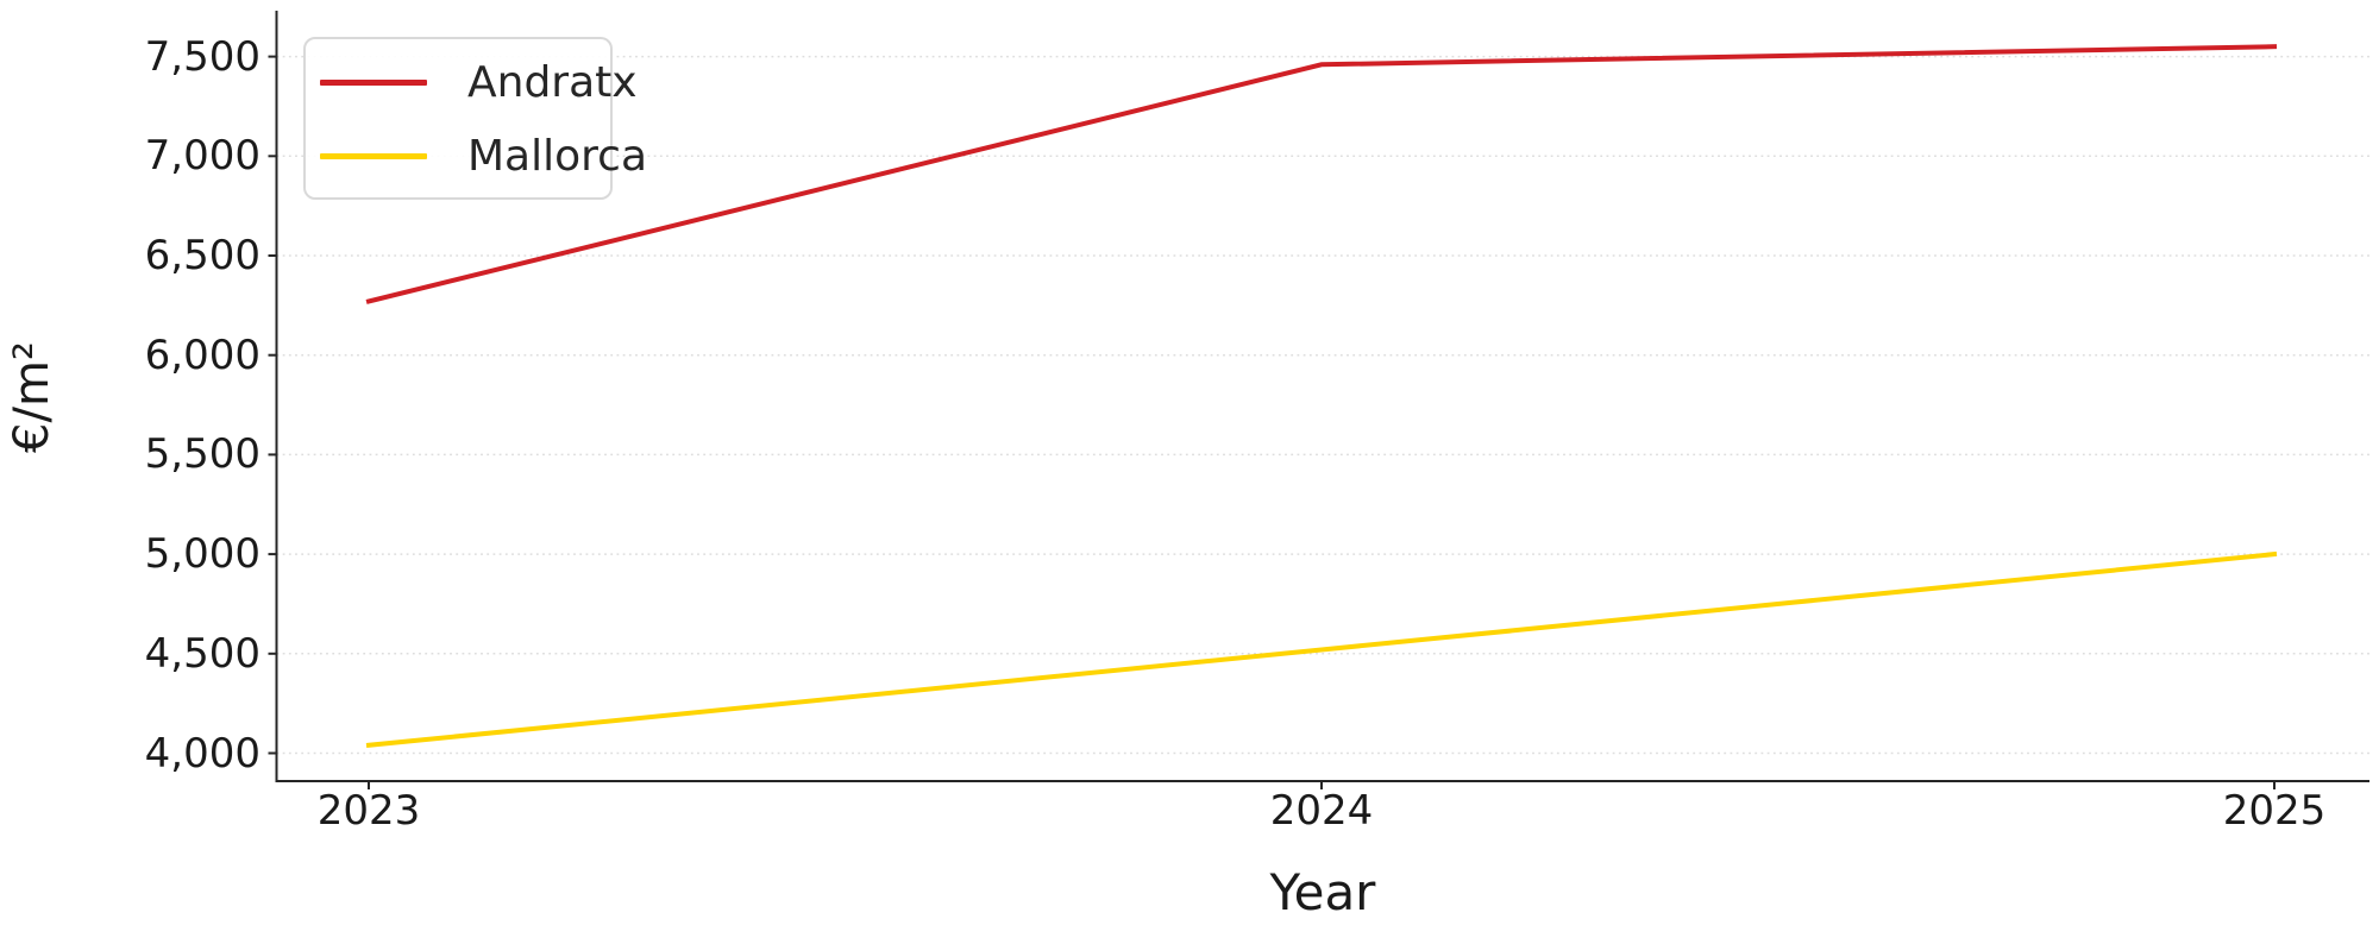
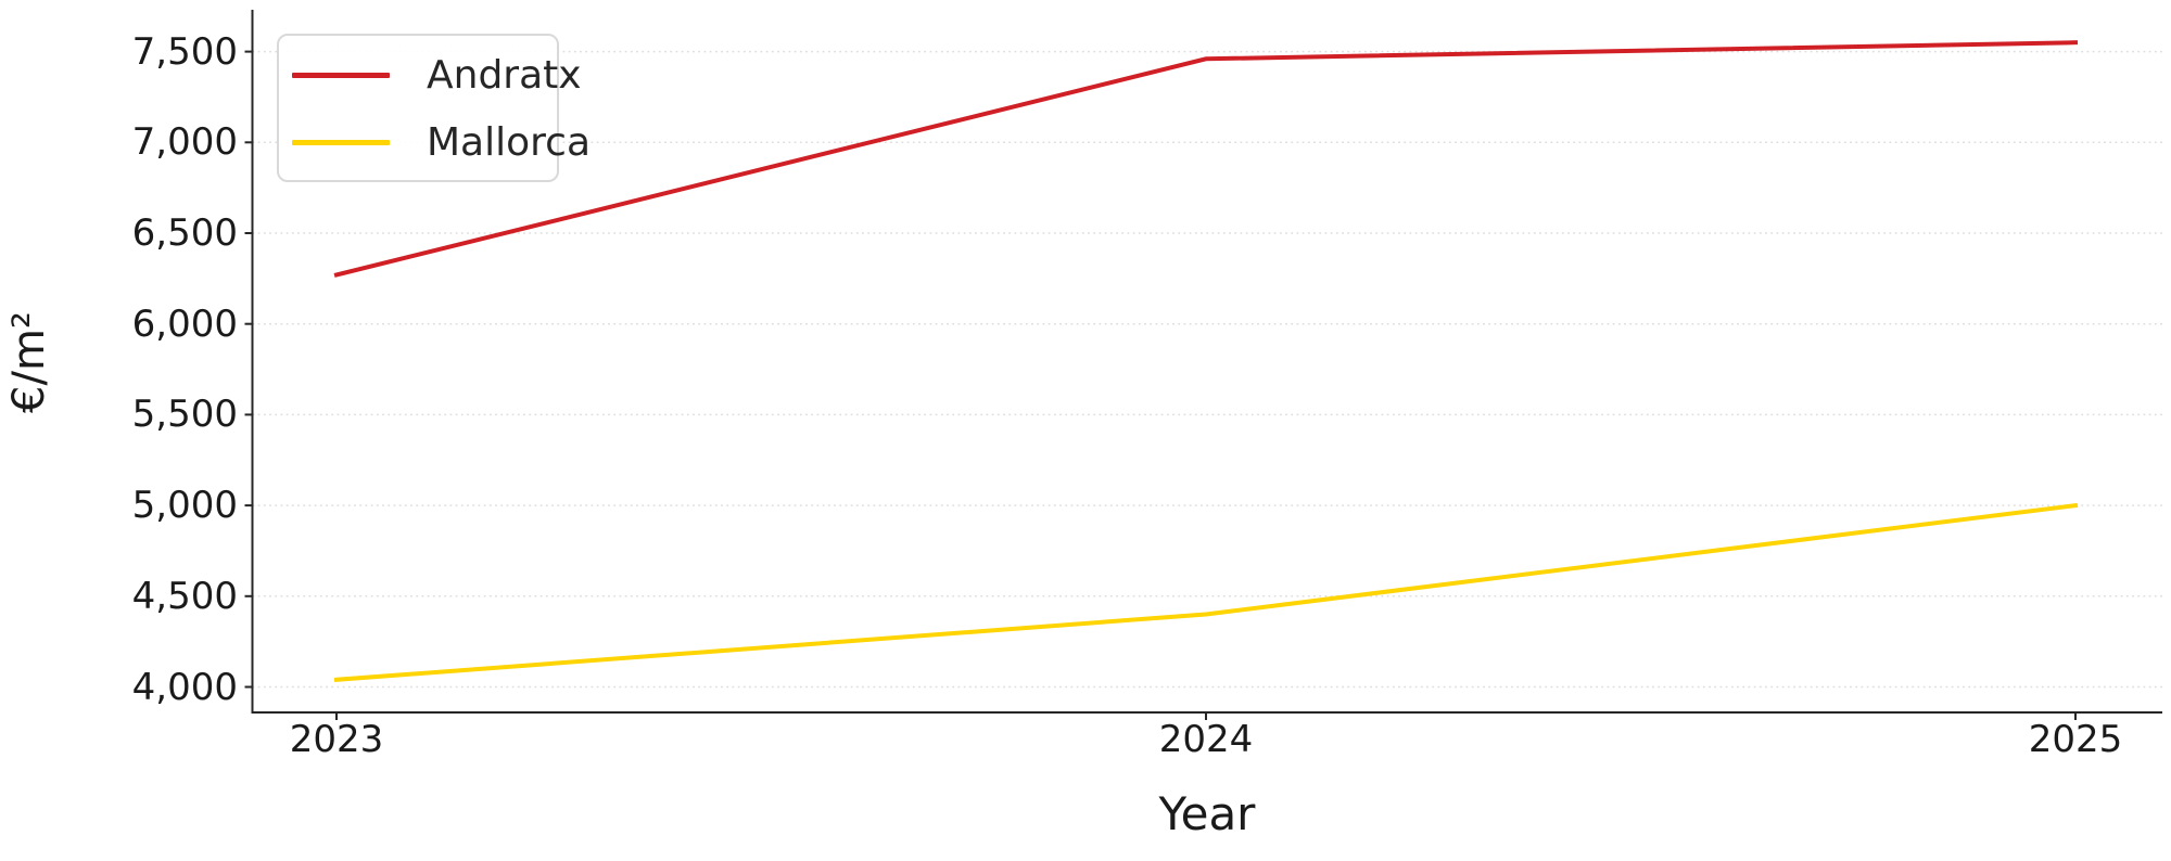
Mallorca/2024: 4520 -> 4400
